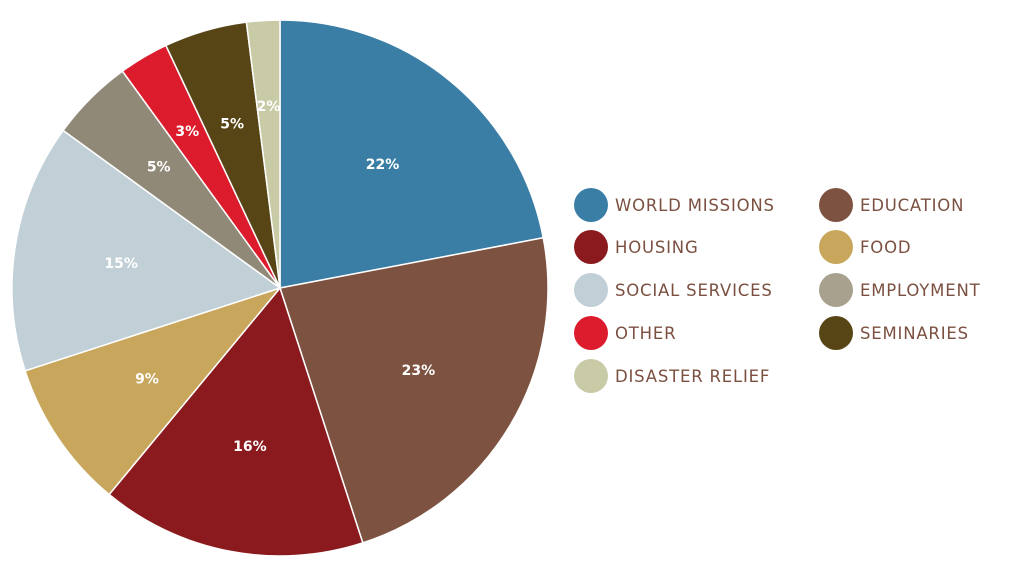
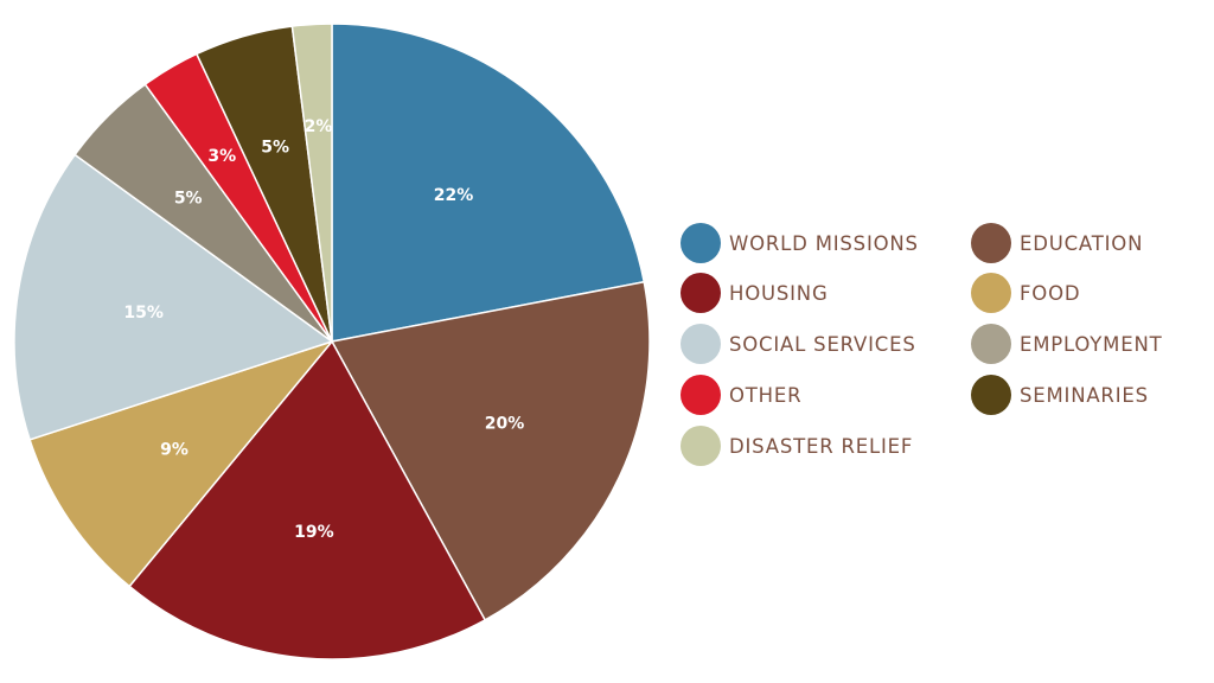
EDUCATION: 23% -> 20%
HOUSING: 16% -> 19%
